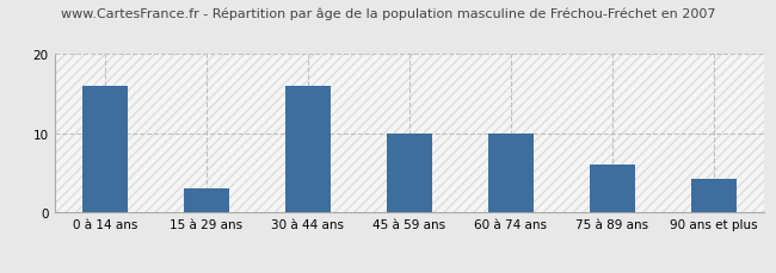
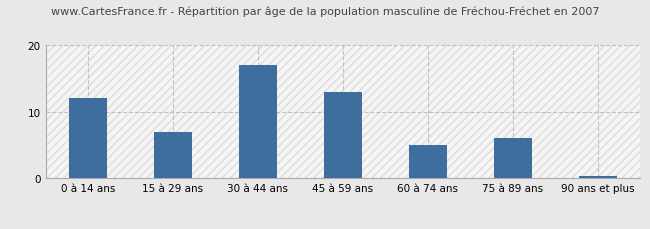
0 à 14 ans: 16.0 -> 12.0
15 à 29 ans: 3.0 -> 7.0
30 à 44 ans: 16.0 -> 17.0
45 à 59 ans: 10.0 -> 13.0
60 à 74 ans: 10.0 -> 5.0
90 ans et plus: 4.2 -> 0.3
